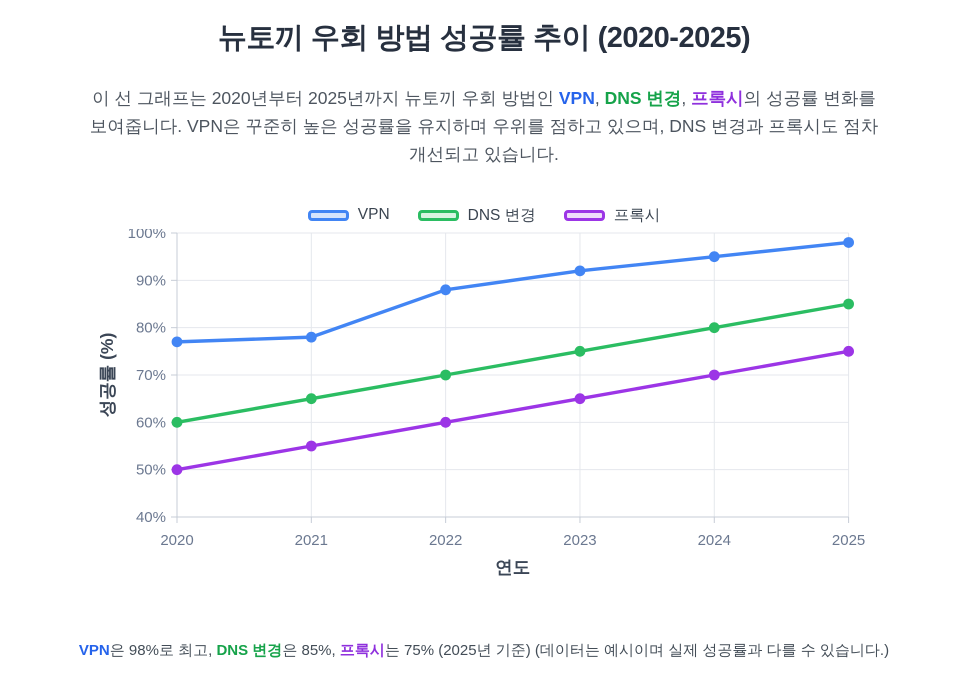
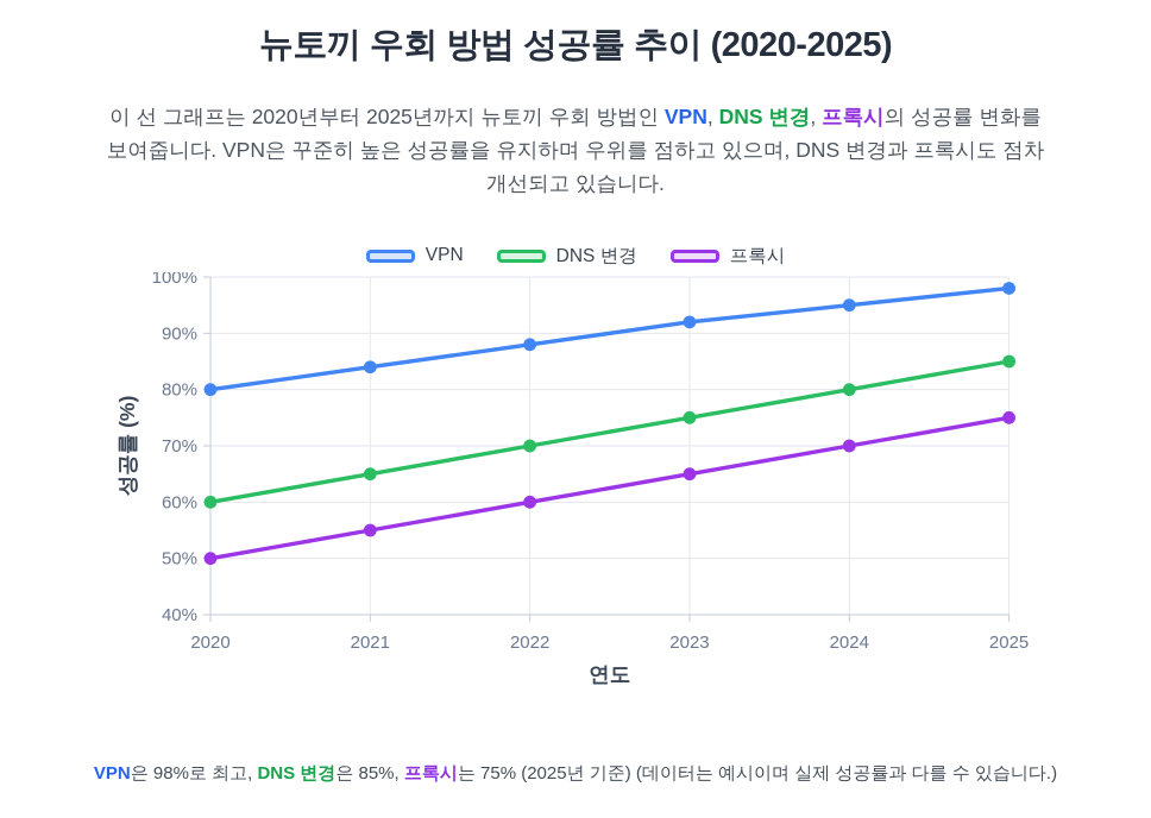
VPN/2020: 77% -> 80%
VPN/2021: 78% -> 84%
